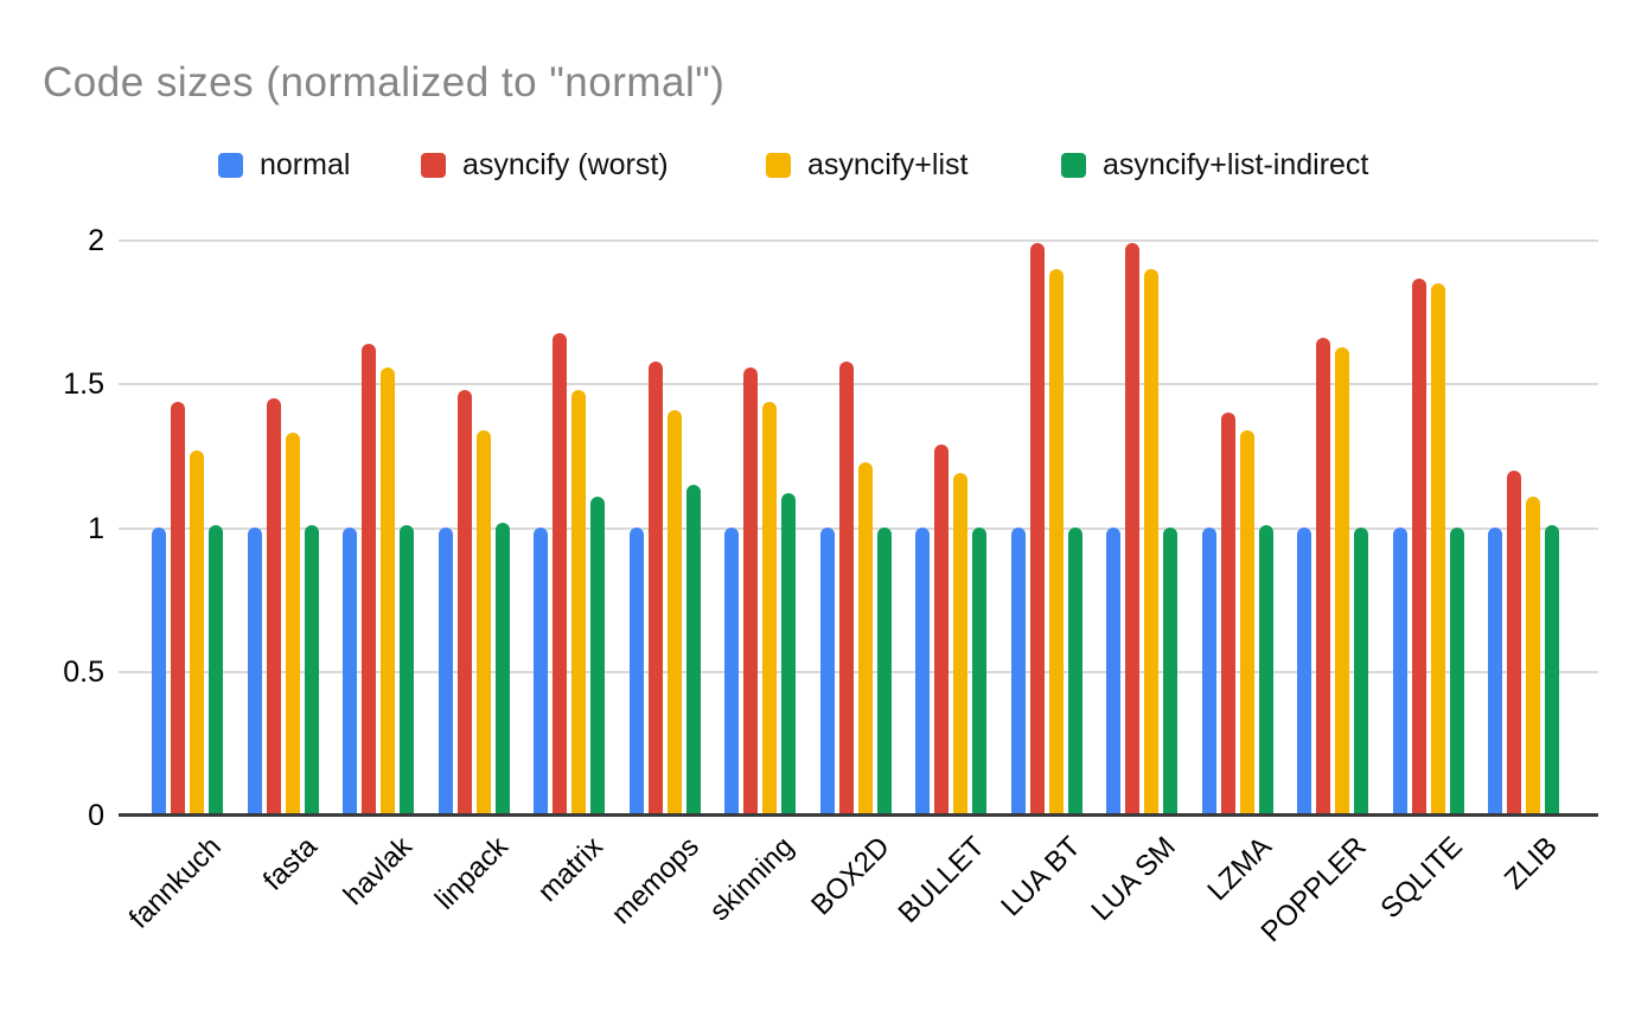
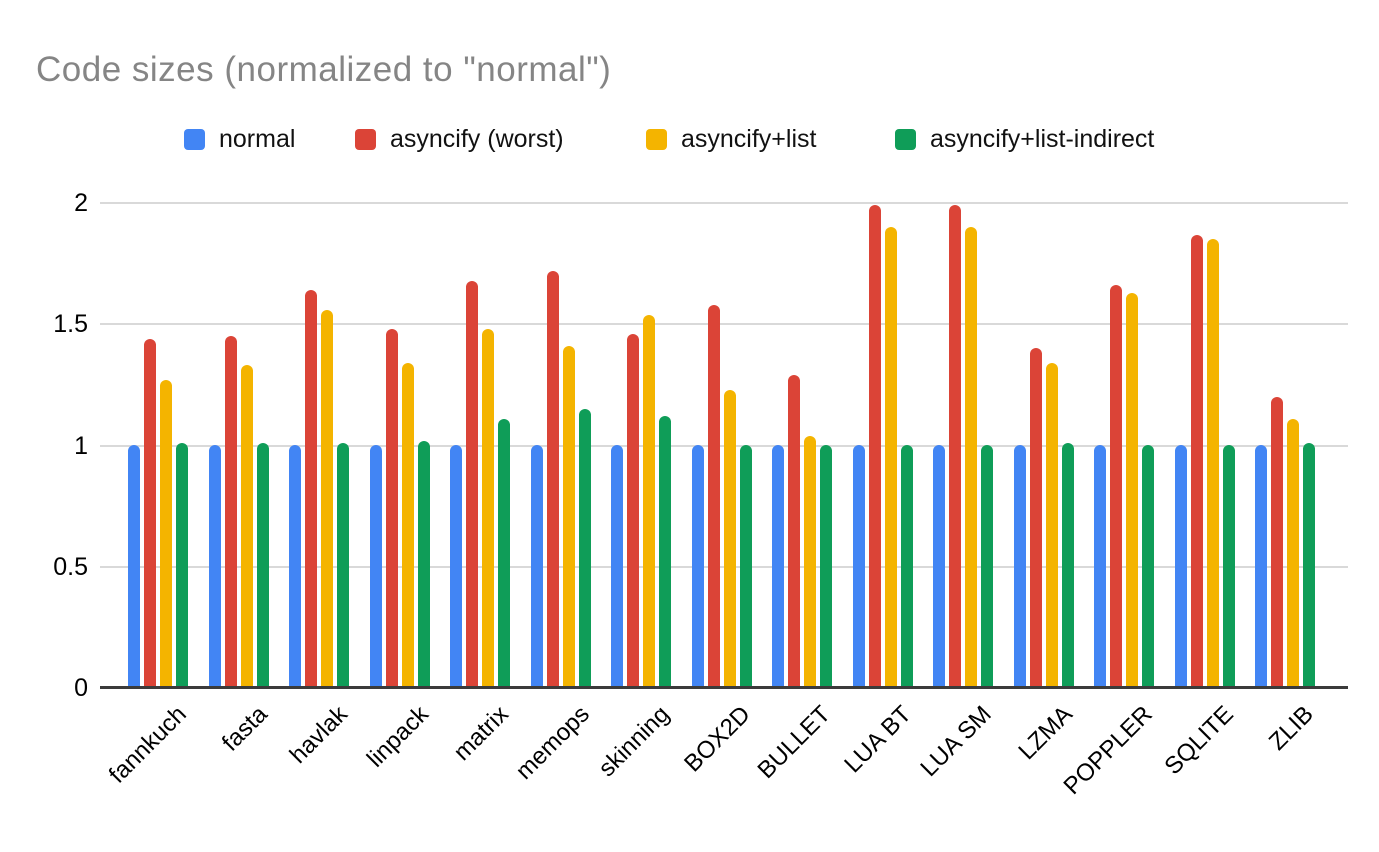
asyncify (worst)/memops: 1.58 -> 1.72
asyncify (worst)/skinning: 1.56 -> 1.46
asyncify+list/skinning: 1.44 -> 1.54
asyncify+list/BULLET: 1.19 -> 1.04
